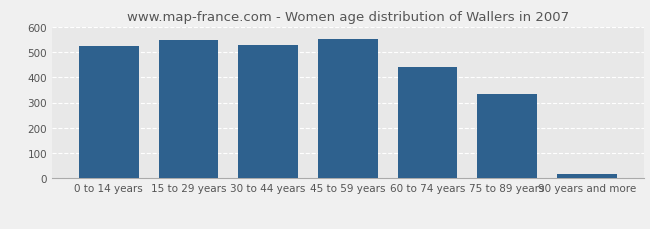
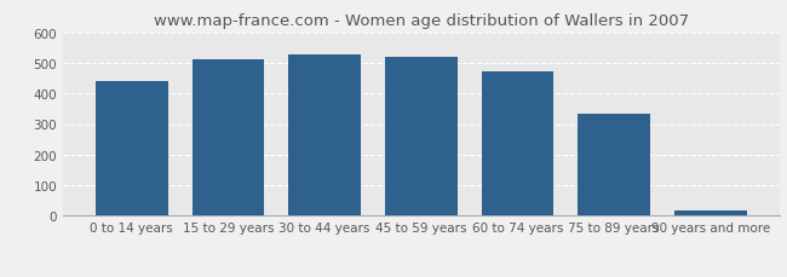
0 to 14 years: 522 -> 440
15 to 29 years: 547 -> 510
45 to 59 years: 550 -> 520
60 to 74 years: 440 -> 470
